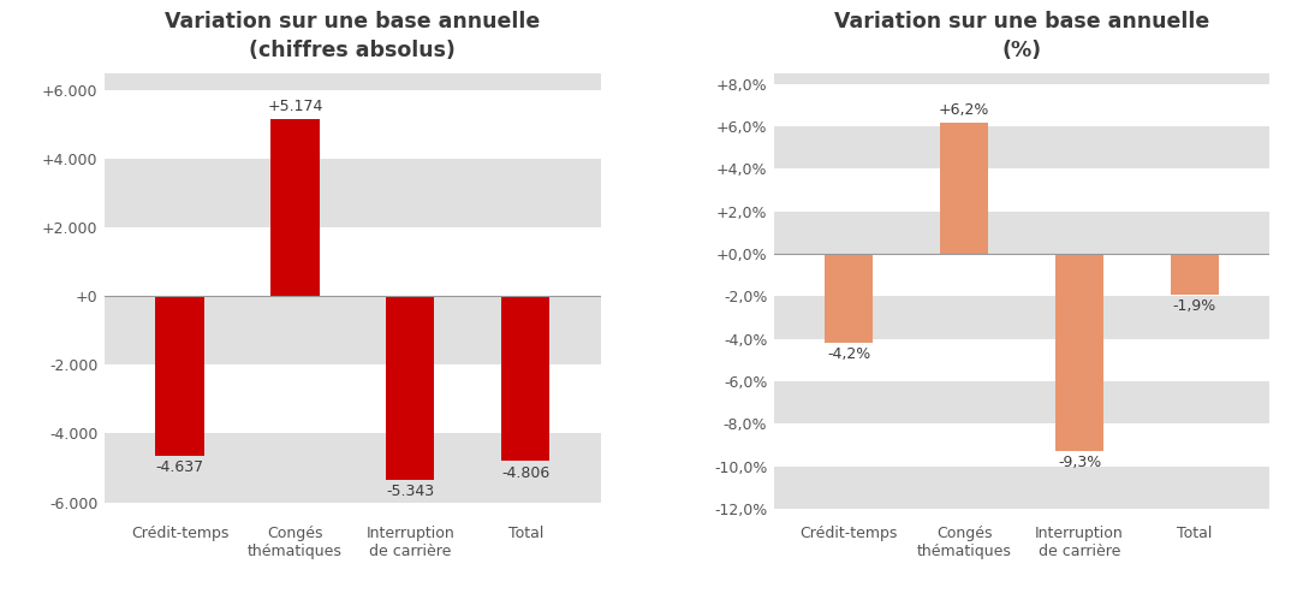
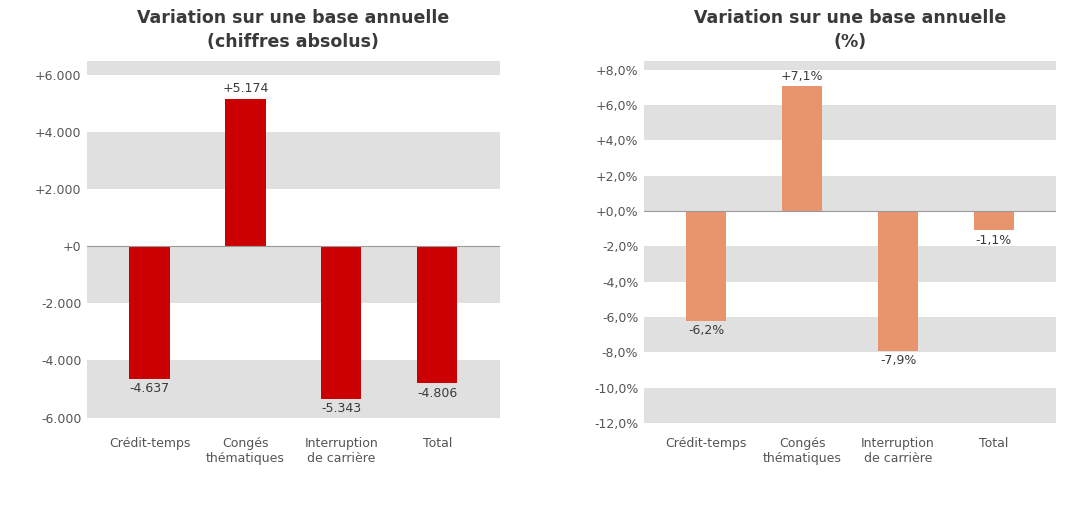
Variation sur une base annuelle (%)/Crédit-temps: -4,2% -> -6,2%
Variation sur une base annuelle (%)/Congés thématiques: +6,2% -> +7,1%
Variation sur une base annuelle (%)/Interruption de carrière: -9,3% -> -7,9%
Variation sur une base annuelle (%)/Total: -1,9% -> -1,1%
